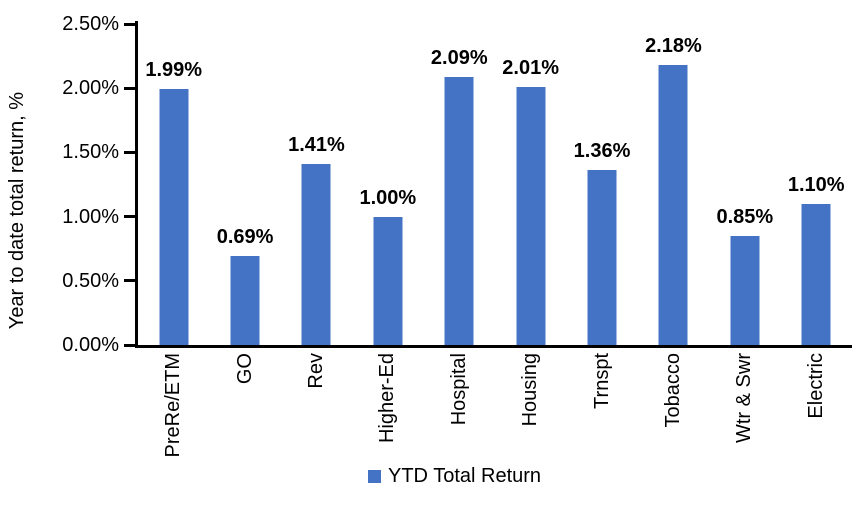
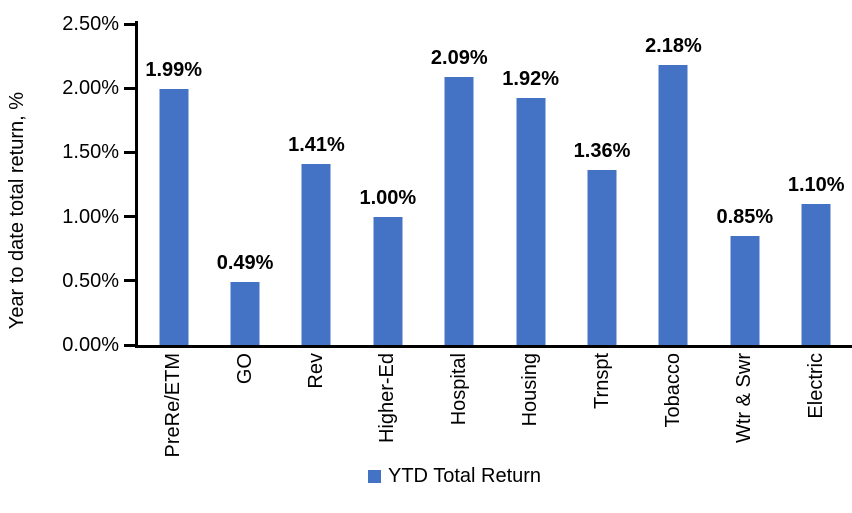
GO: 0.69% -> 0.49%
Housing: 2.01% -> 1.92%
